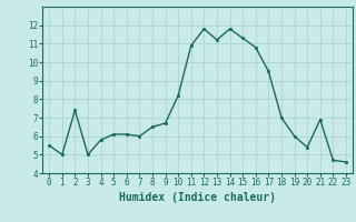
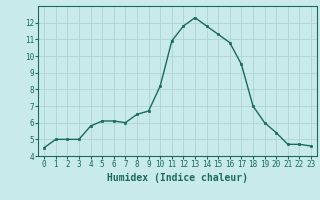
0: 5.5 -> 4.5
2: 7.4 -> 5.0
13: 11.2 -> 12.3
21: 6.9 -> 4.7
